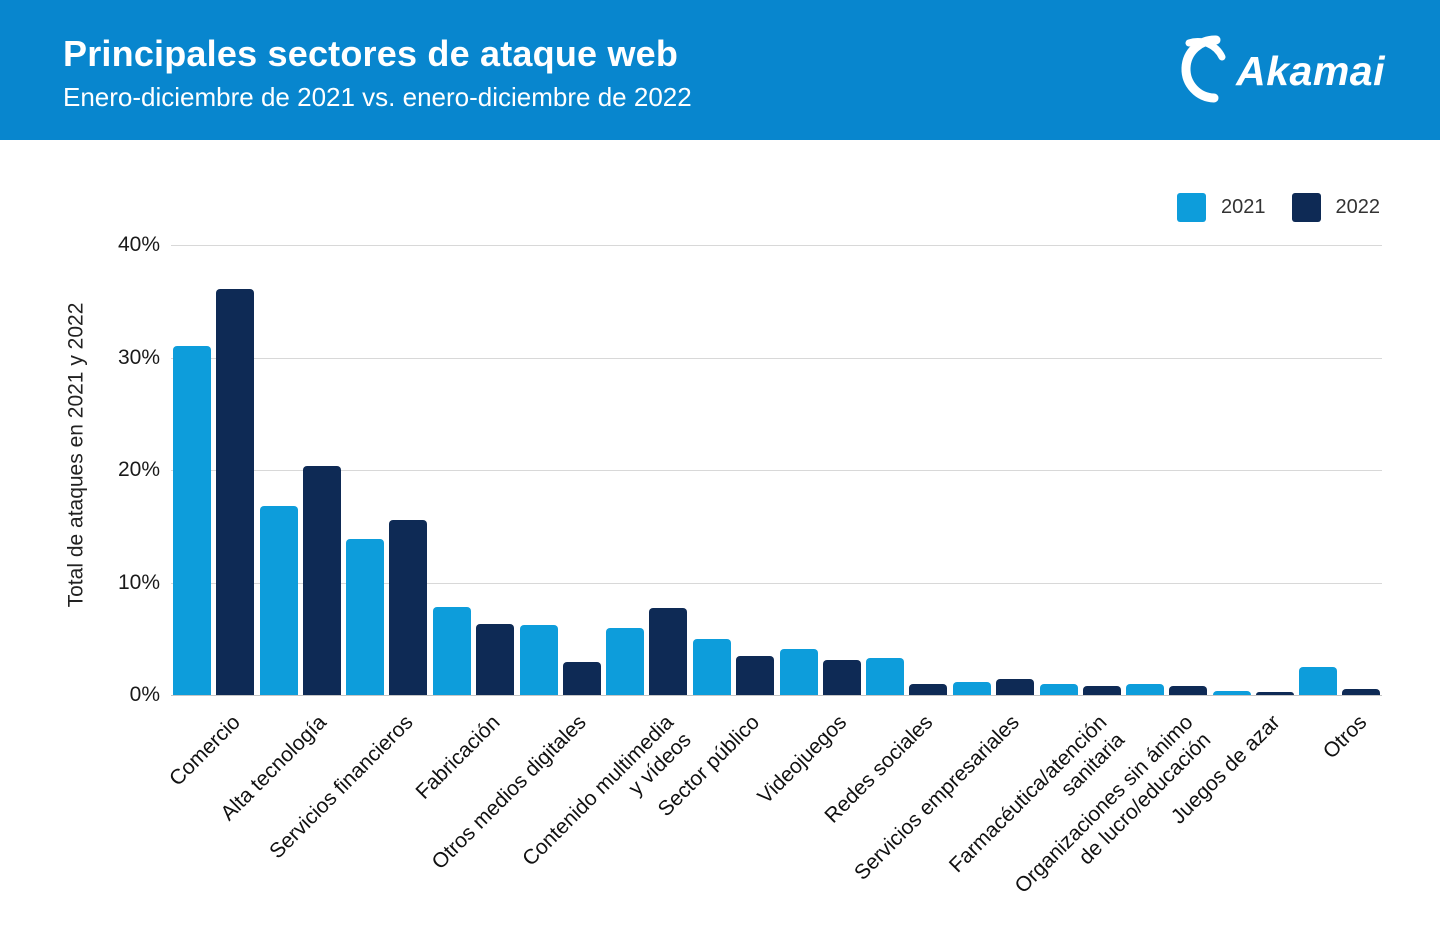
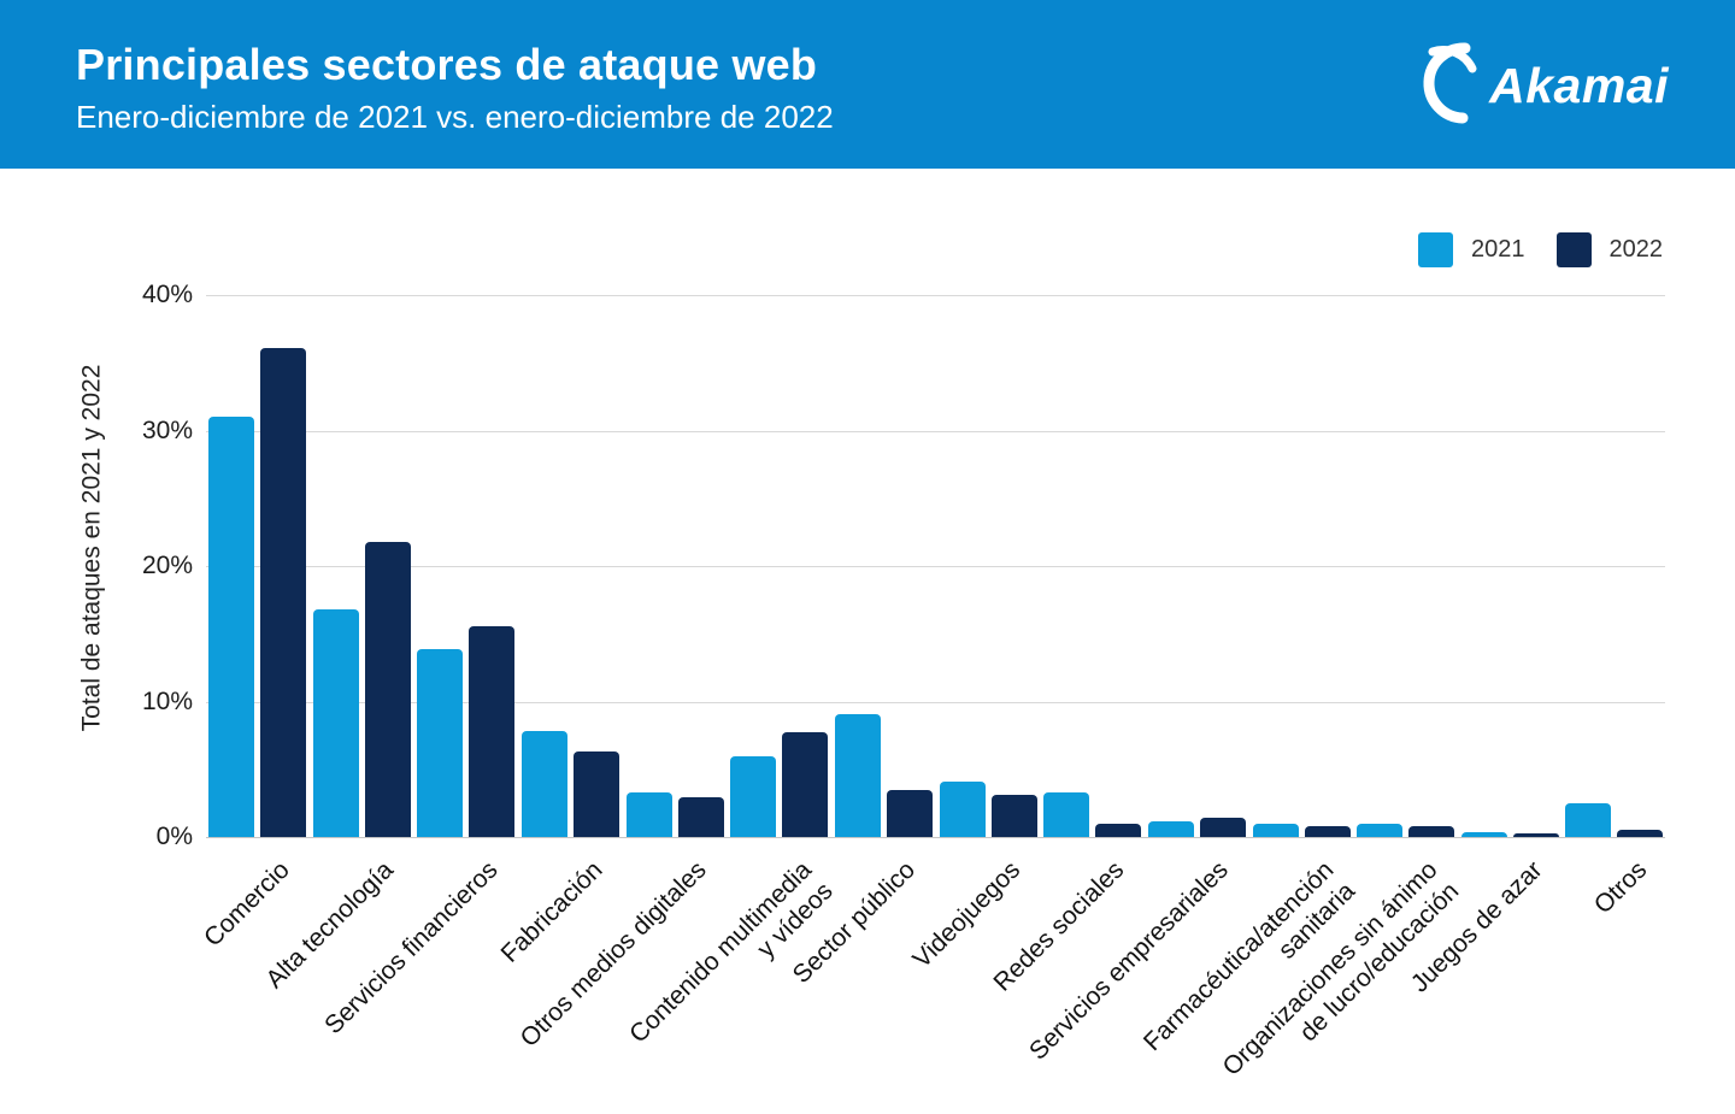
2022/Alta tecnología: 20.4% -> 21.8%
2021/Otros medios digitales: 6.2% -> 3.3%
2021/Sector público: 5.0% -> 9.1%
